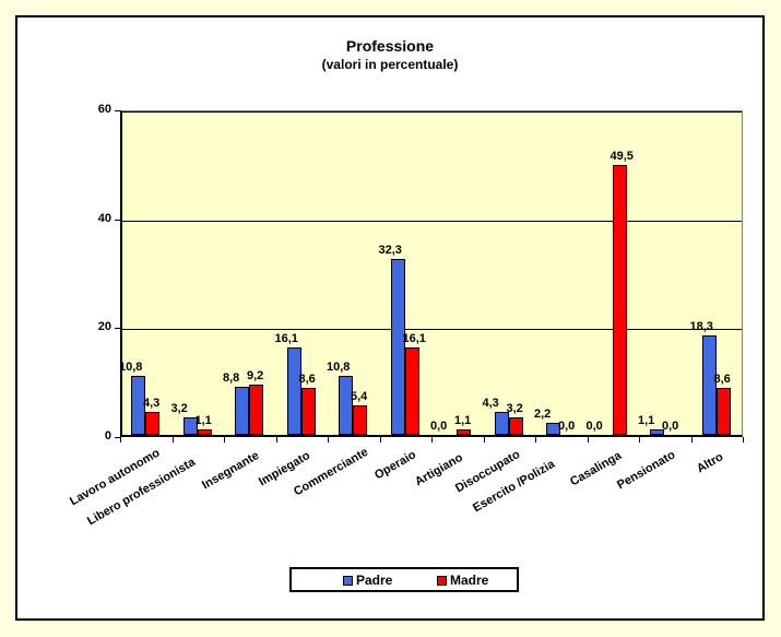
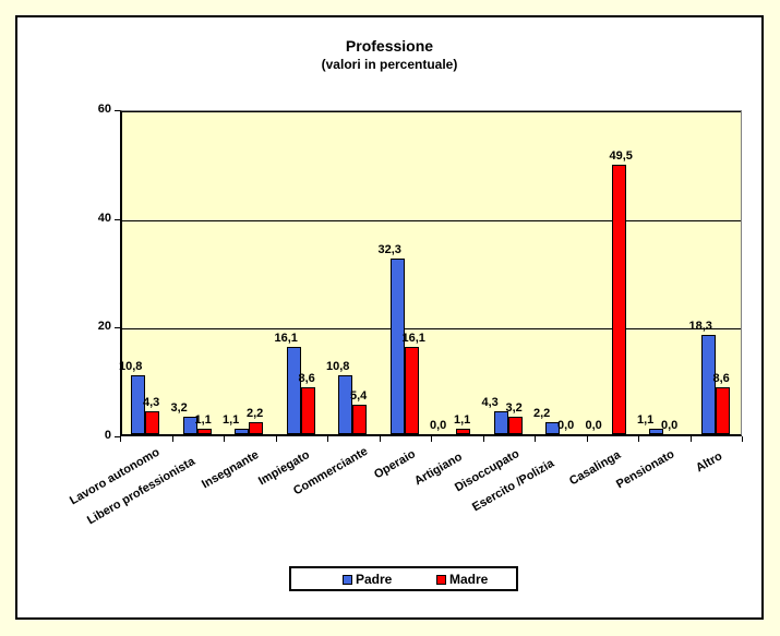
Padre/Insegnante: 8,8 -> 1,1
Madre/Insegnante: 9,2 -> 2,2
